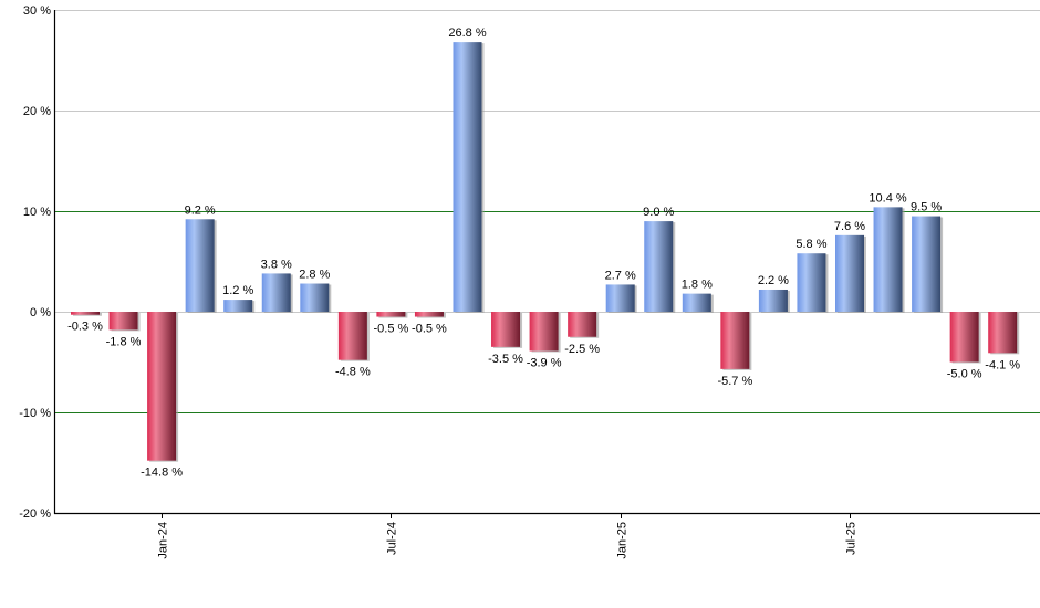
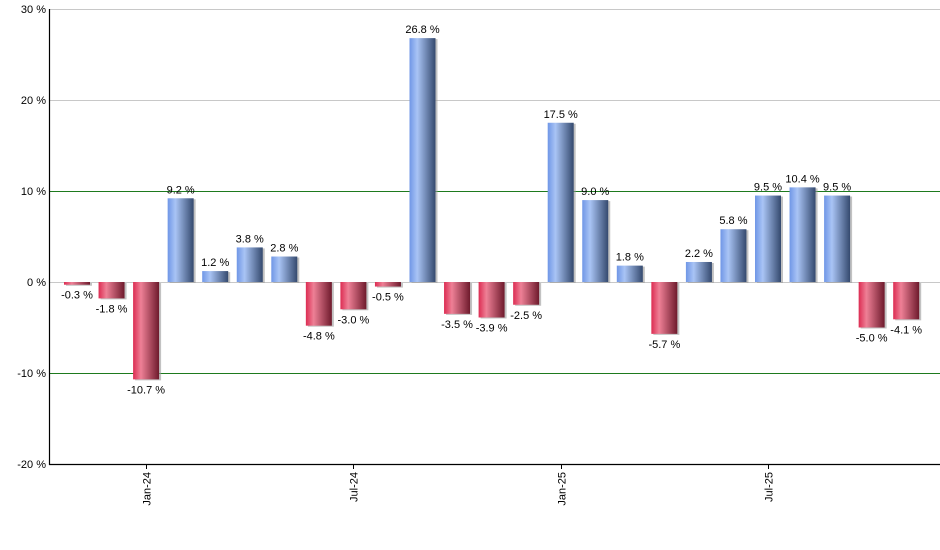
Jan-24: -14.8 -> -10.7
Jul-24: -0.5 -> -3.0
Jan-25: 2.7 -> 17.5
Jul-25: 7.6 -> 9.5
